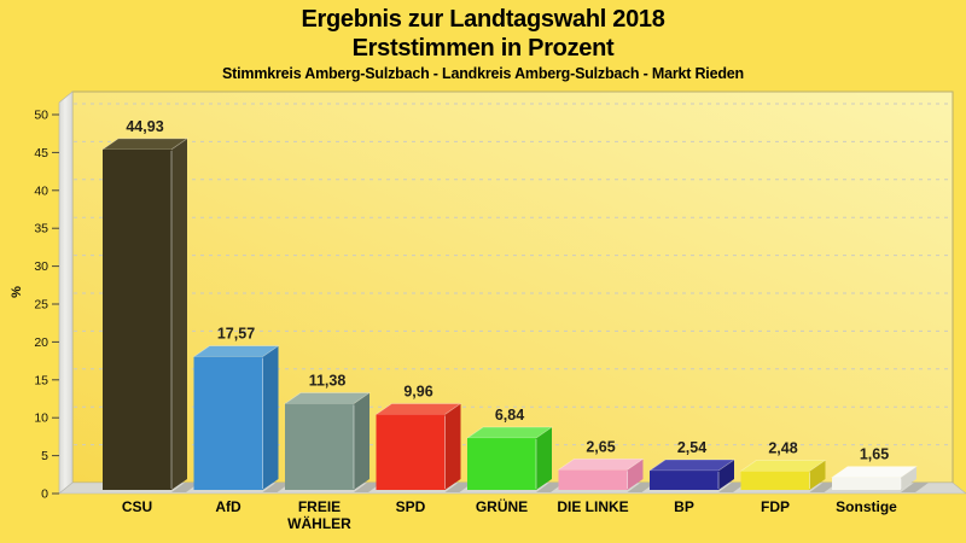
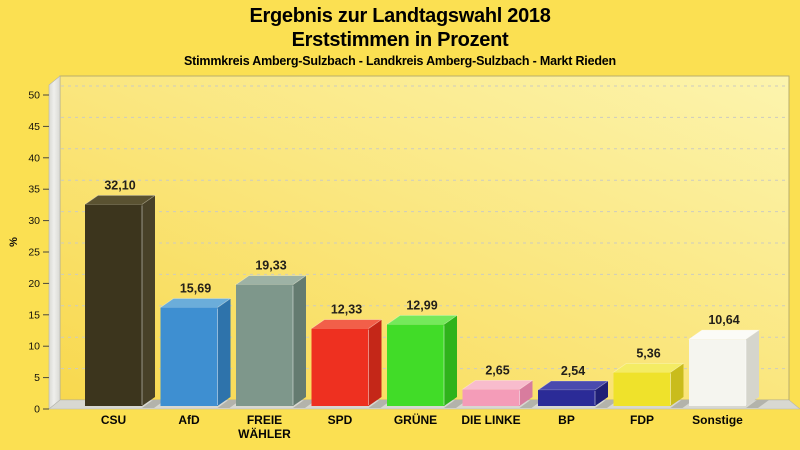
CSU: 44,93 -> 32,10
AfD: 17,57 -> 15,69
FREIE WÄHLER: 11,38 -> 19,33
SPD: 9,96 -> 12,33
GRÜNE: 6,84 -> 12,99
FDP: 2,48 -> 5,36
Sonstige: 1,65 -> 10,64
